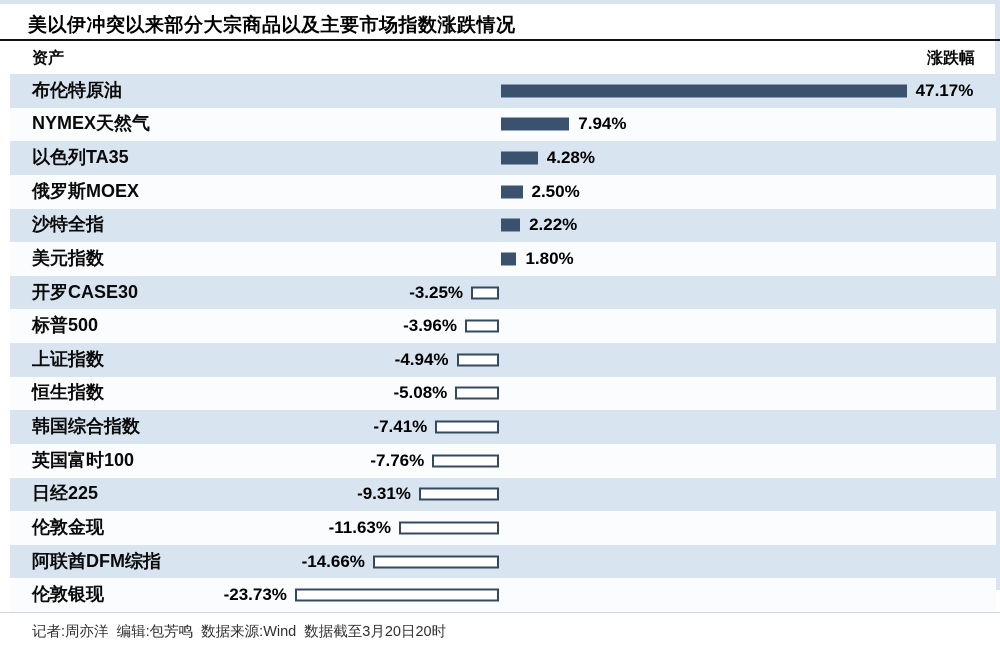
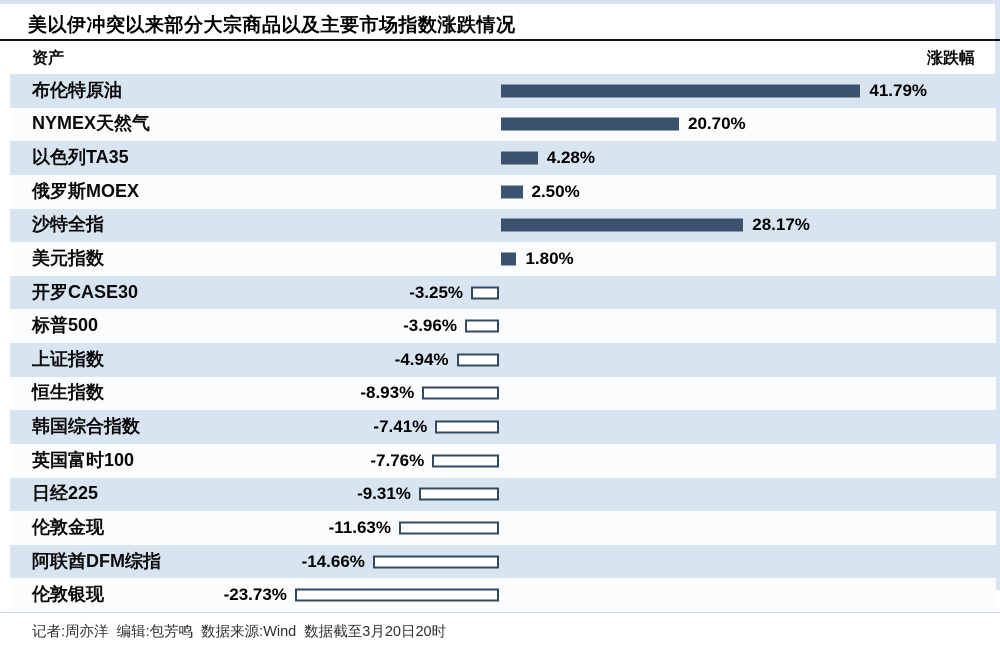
布伦特原油: 47.17% -> 41.79%
NYMEX天然气: 7.94% -> 20.70%
沙特全指: 2.22% -> 28.17%
恒生指数: -5.08% -> -8.93%
